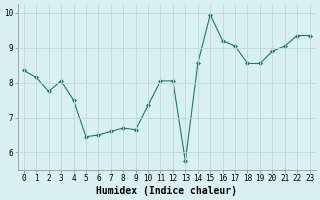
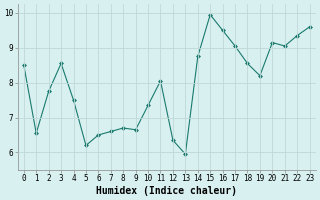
0: 8.35 -> 8.50
1: 8.15 -> 6.55
3: 8.05 -> 8.55
5: 6.45 -> 6.20
12: 8.05 -> 6.35
13: 5.75 -> 5.95
14: 8.55 -> 8.75
16: 9.20 -> 9.50
19: 8.55 -> 8.20
20: 8.90 -> 9.15
23: 9.35 -> 9.60
